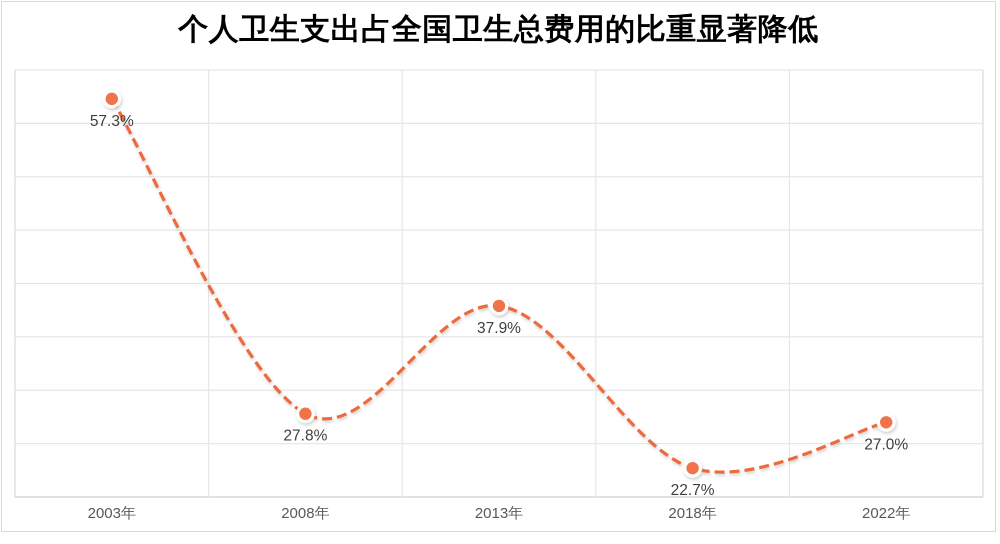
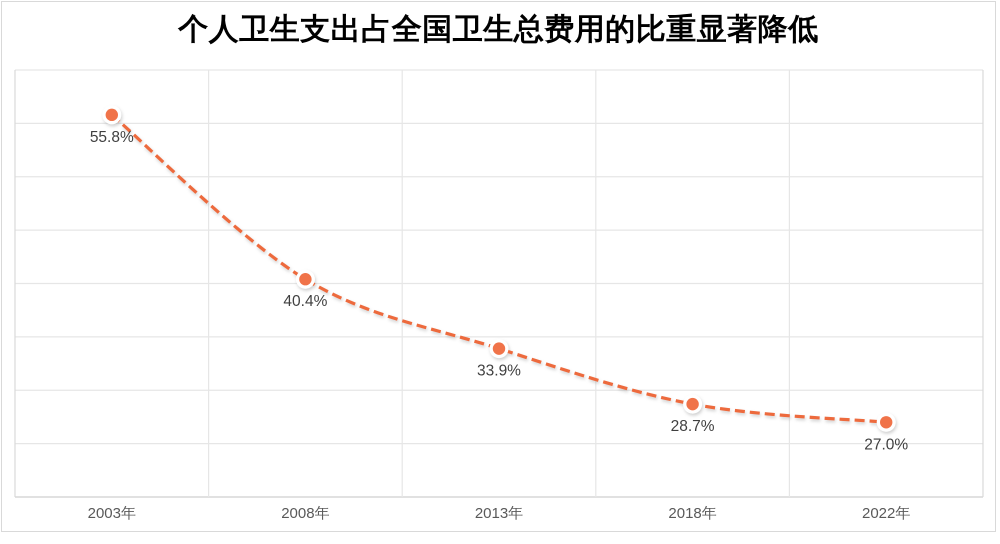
2003年: 57.3% -> 55.8%
2008年: 27.8% -> 40.4%
2013年: 37.9% -> 33.9%
2018年: 22.7% -> 28.7%
